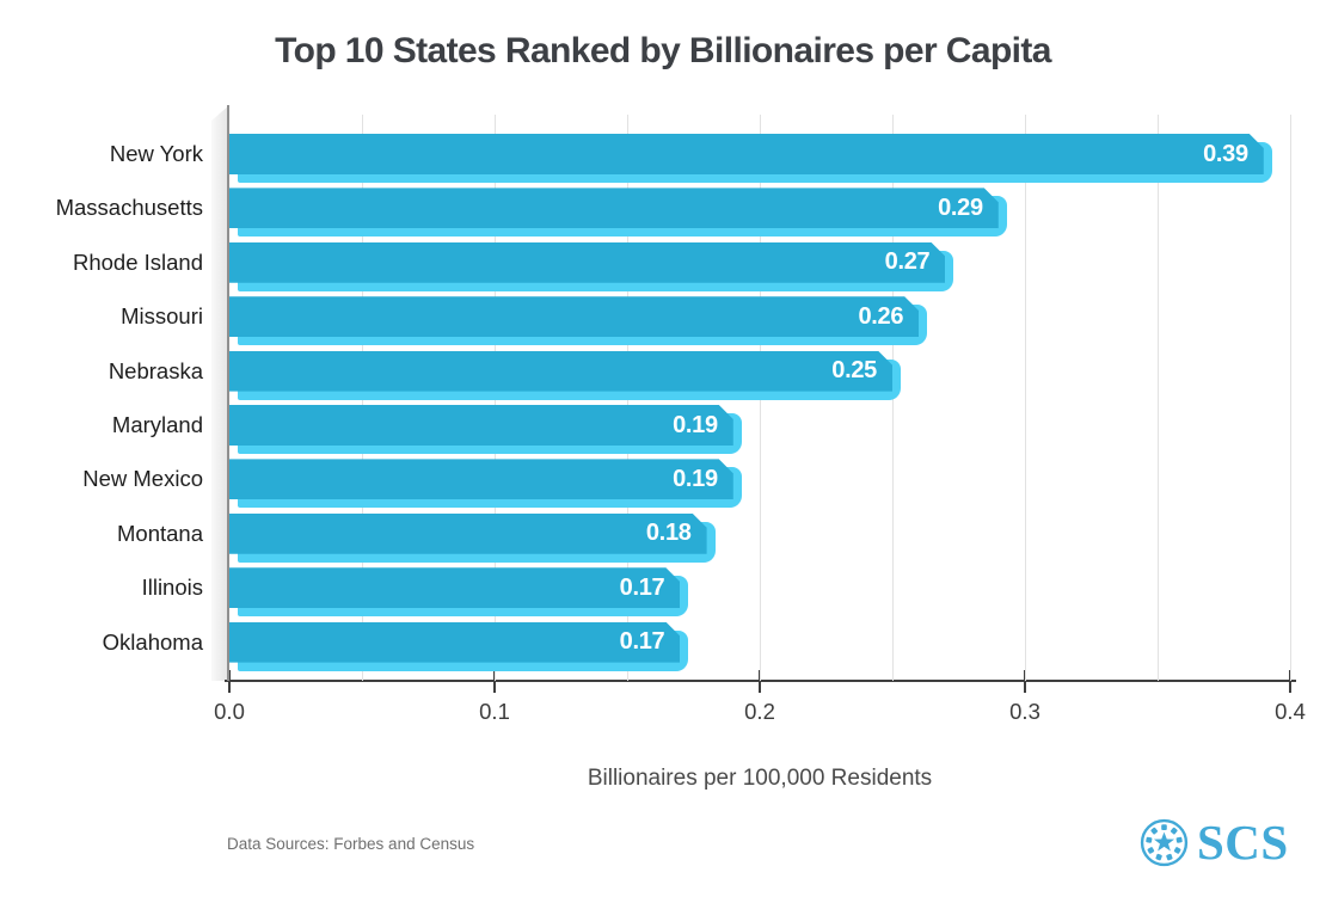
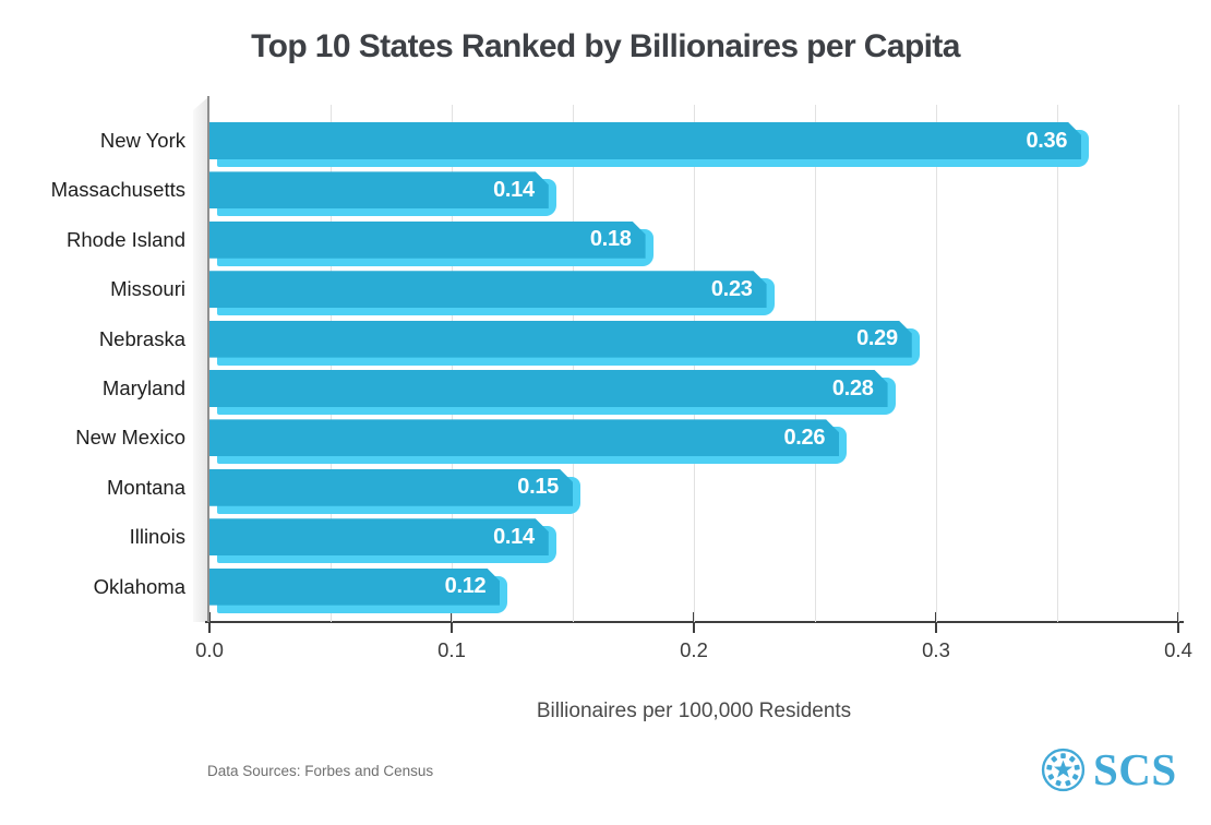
New York: 0.39 -> 0.36
Massachusetts: 0.29 -> 0.14
Rhode Island: 0.27 -> 0.18
Missouri: 0.26 -> 0.23
Nebraska: 0.25 -> 0.29
Maryland: 0.19 -> 0.28
New Mexico: 0.19 -> 0.26
Montana: 0.18 -> 0.15
Illinois: 0.17 -> 0.14
Oklahoma: 0.17 -> 0.12
